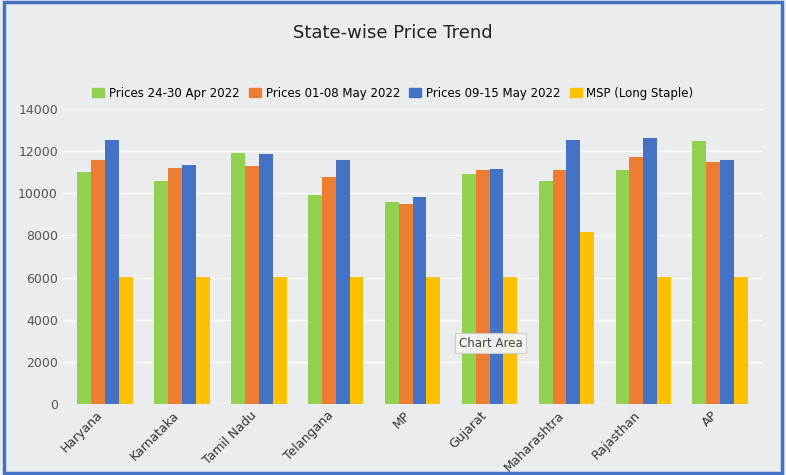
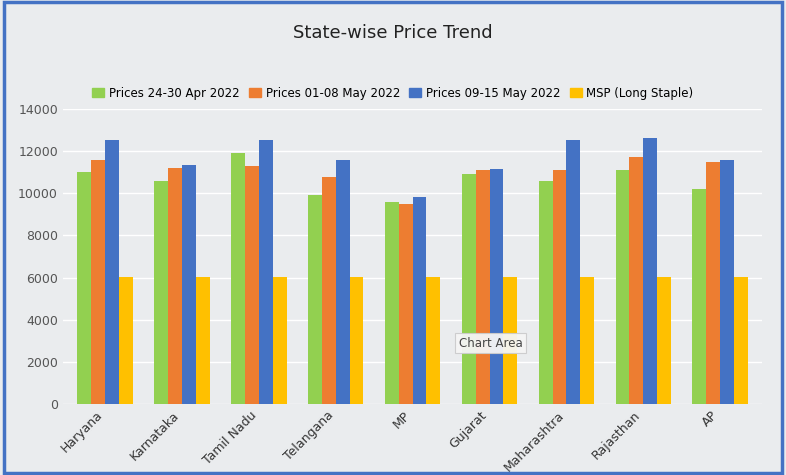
Prices 09-15 May 2022/Tamil Nadu: 11850 -> 12550
MSP (Long Staple)/Maharashtra: 8150 -> 6020
Prices 24-30 Apr 2022/AP: 12500 -> 10200
